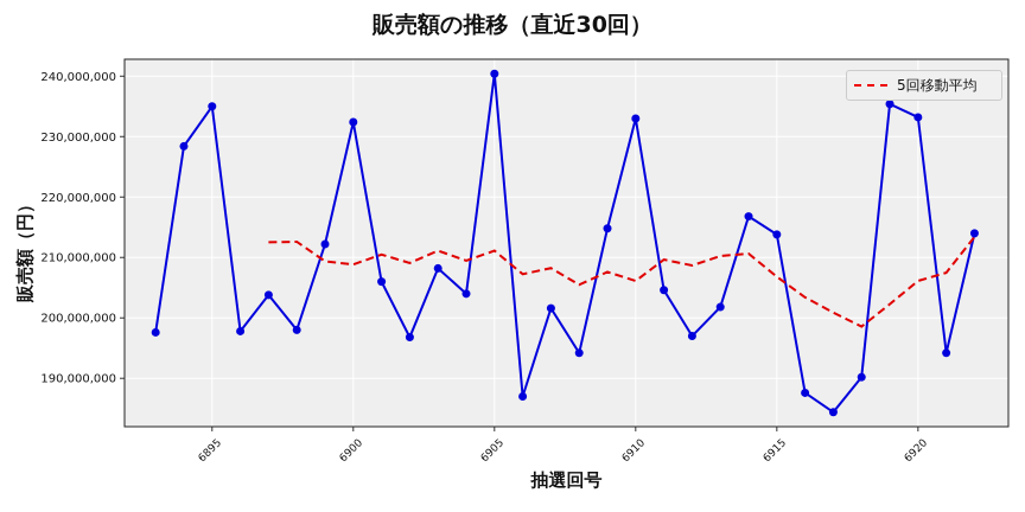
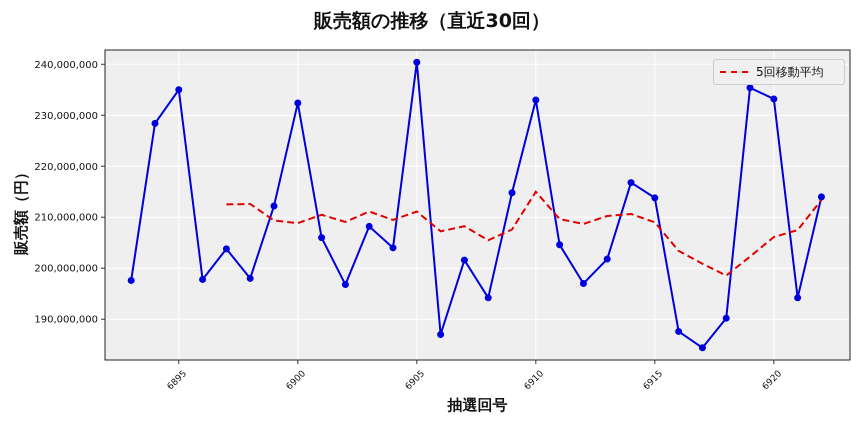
5回移動平均/6910: 206000000 -> 215000000
5回移動平均/6915: 207000000 -> 209000000
